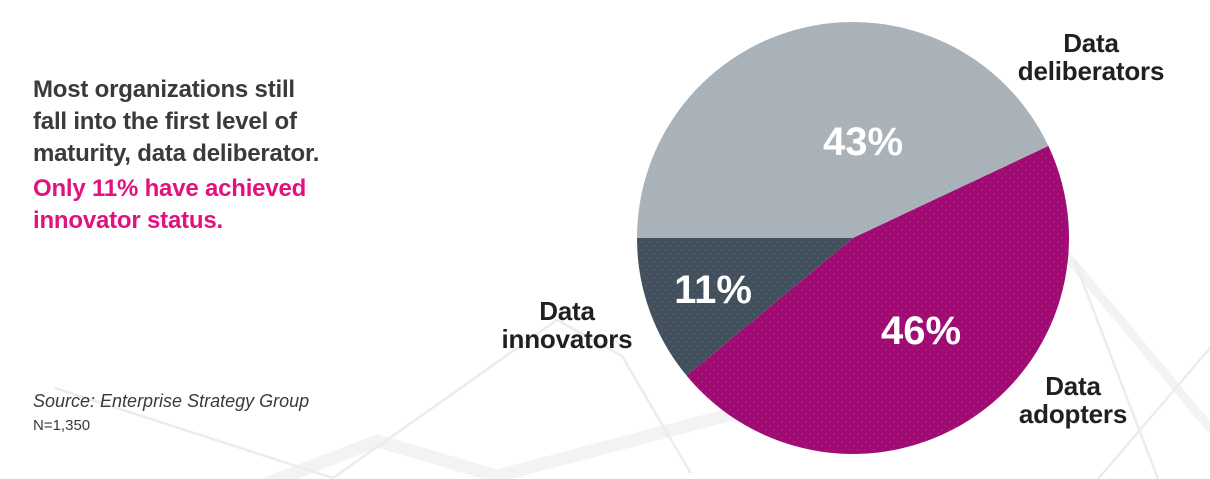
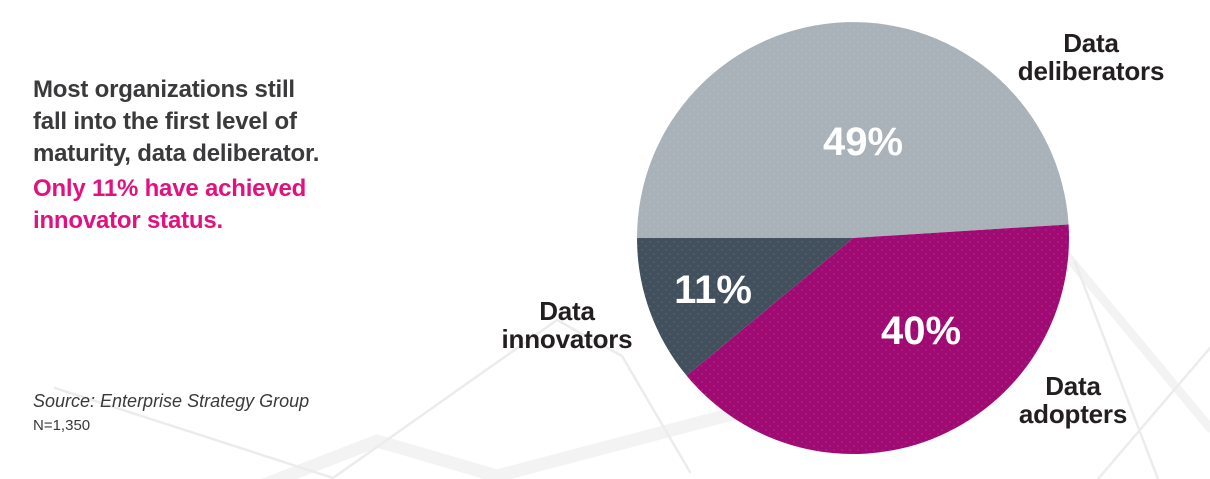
Data deliberators: 43% -> 49%
Data adopters: 46% -> 40%
